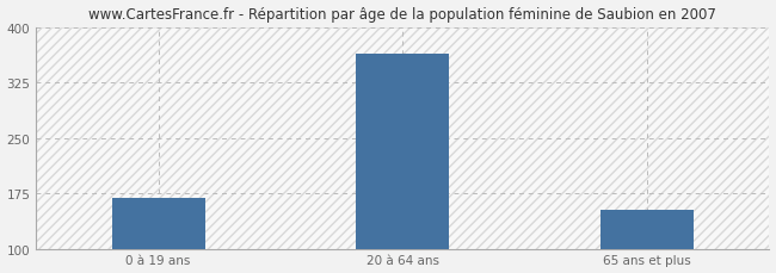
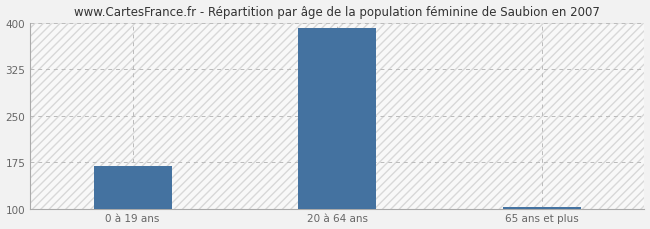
20 à 64 ans: 364 -> 392
65 ans et plus: 152 -> 103
